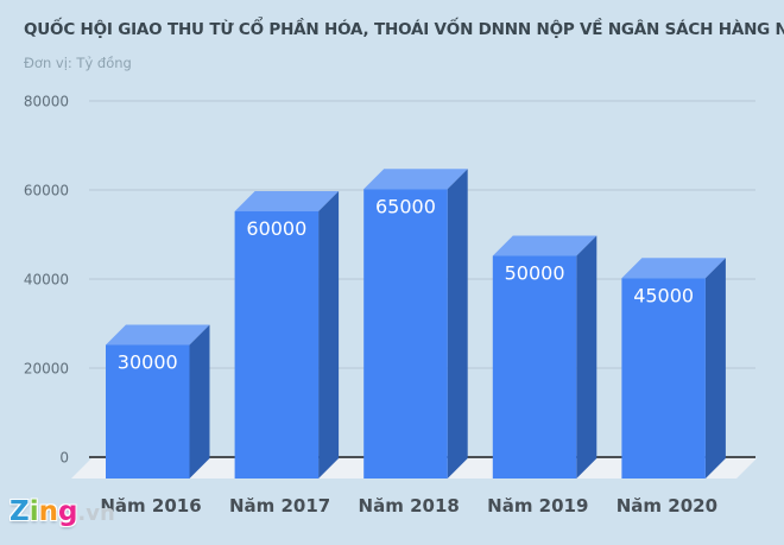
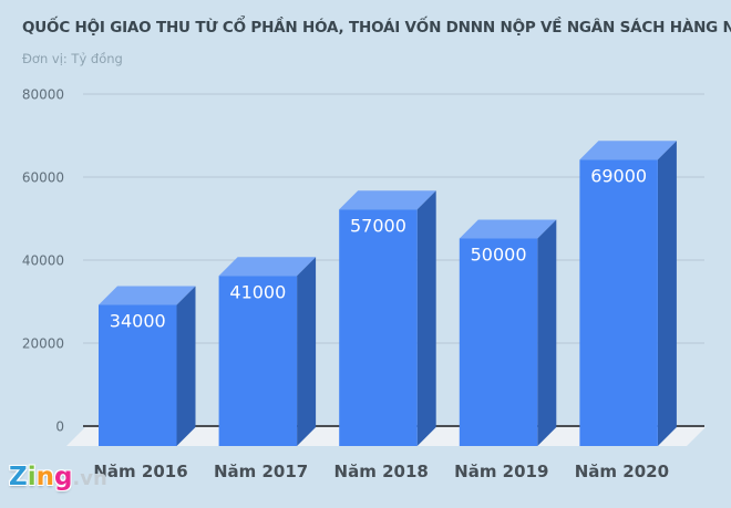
Năm 2016: 30000 -> 34000
Năm 2017: 60000 -> 41000
Năm 2018: 65000 -> 57000
Năm 2020: 45000 -> 69000
